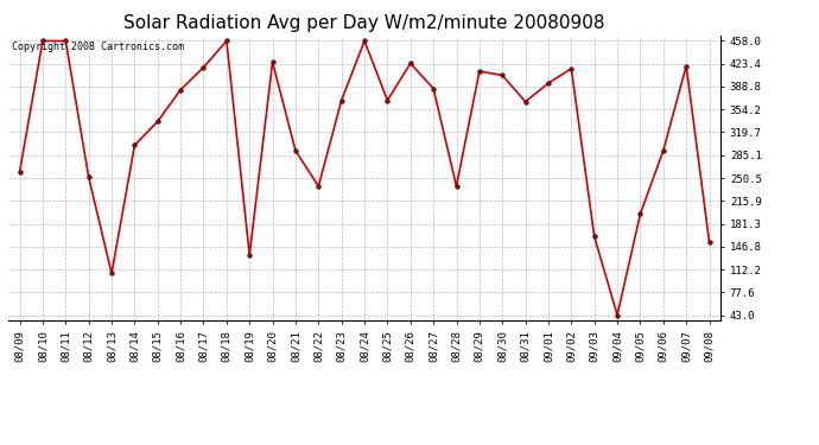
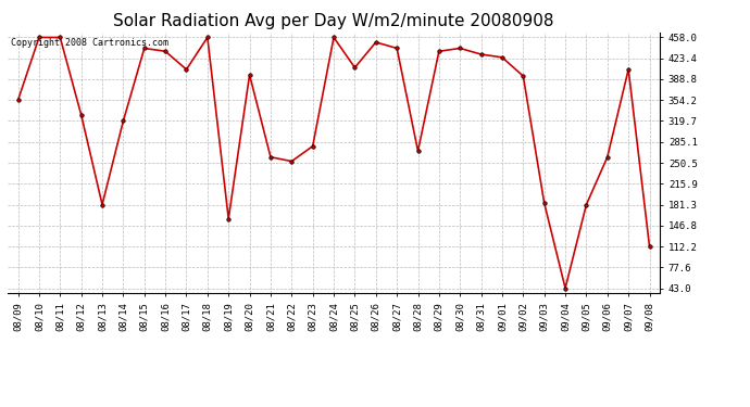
08/09: 260 -> 354
08/12: 252 -> 330
08/13: 106 -> 181
08/14: 300 -> 320
08/15: 336 -> 440
08/16: 384 -> 435
08/17: 418 -> 405
08/19: 134 -> 158
08/20: 426 -> 396
08/21: 292 -> 260
08/22: 238 -> 253
08/23: 368 -> 278
08/25: 368 -> 408
08/26: 424 -> 450
08/27: 386 -> 440
08/28: 238 -> 270
08/29: 412 -> 435
08/30: 406 -> 440
08/31: 366 -> 430
09/01: 394 -> 425
09/02: 416 -> 394
09/03: 162 -> 184
09/05: 196 -> 181
09/06: 292 -> 260
09/07: 420 -> 405
09/08: 154 -> 112
